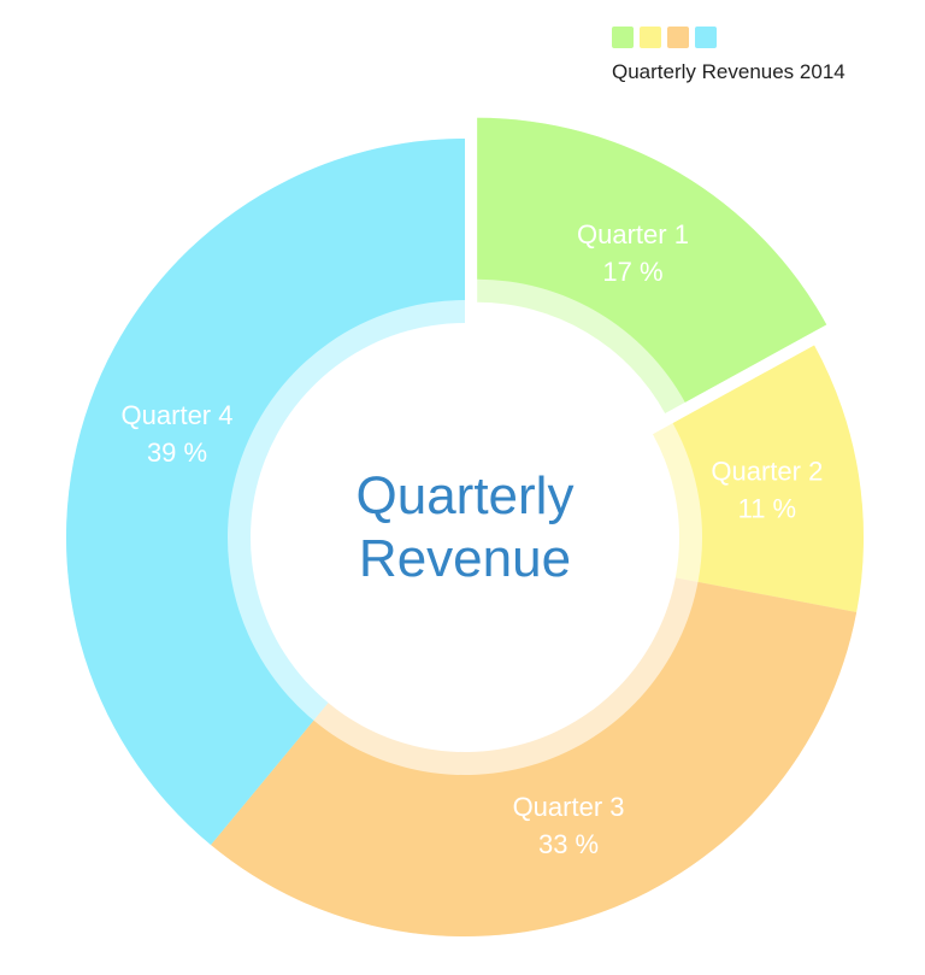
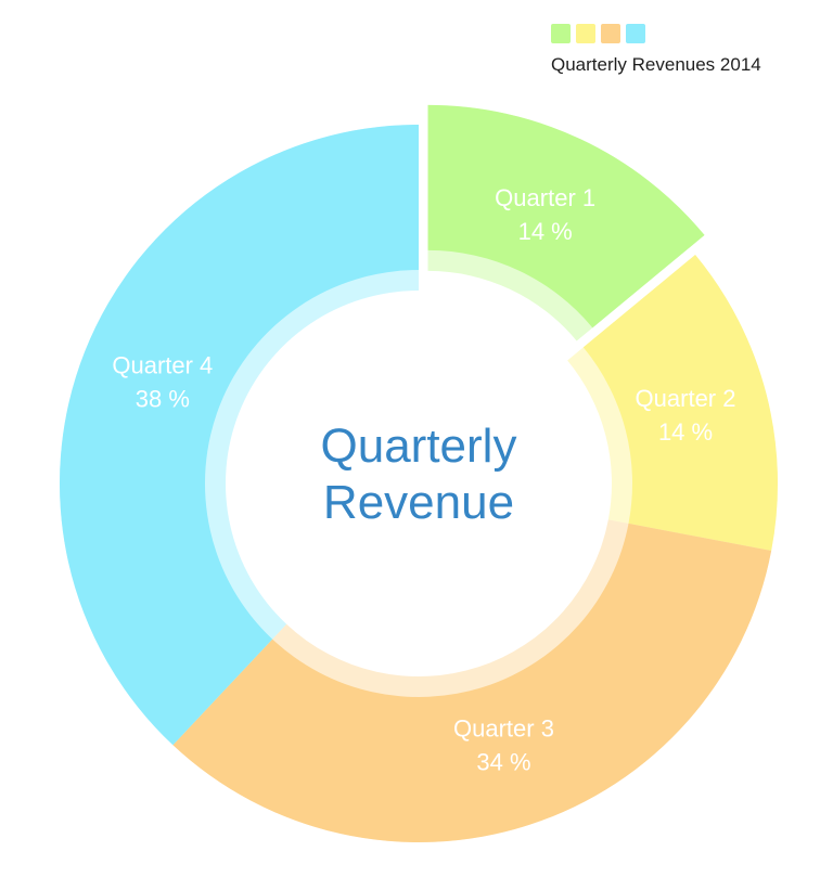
Quarter 1: 17 -> 14
Quarter 2: 11 -> 14
Quarter 3: 33 -> 34
Quarter 4: 39 -> 38
